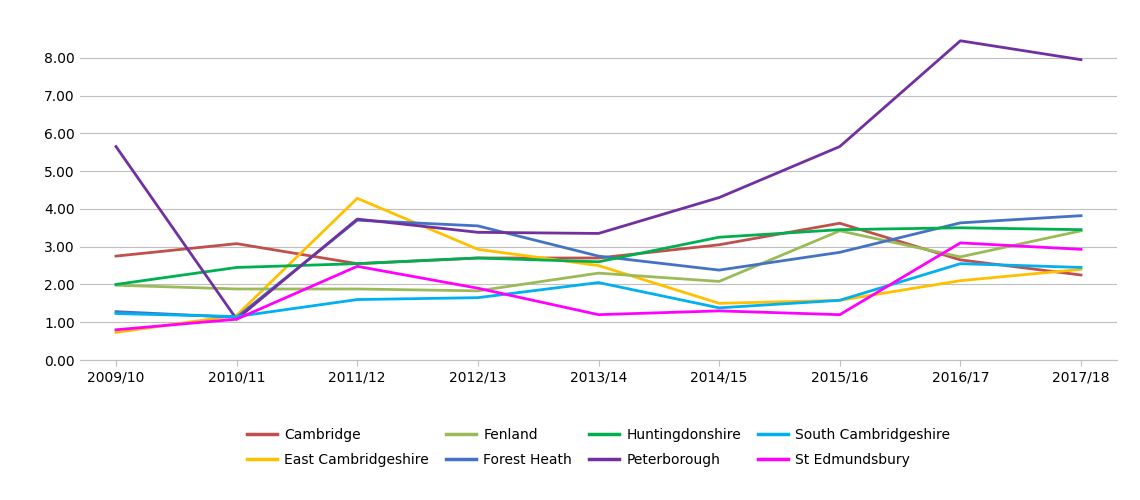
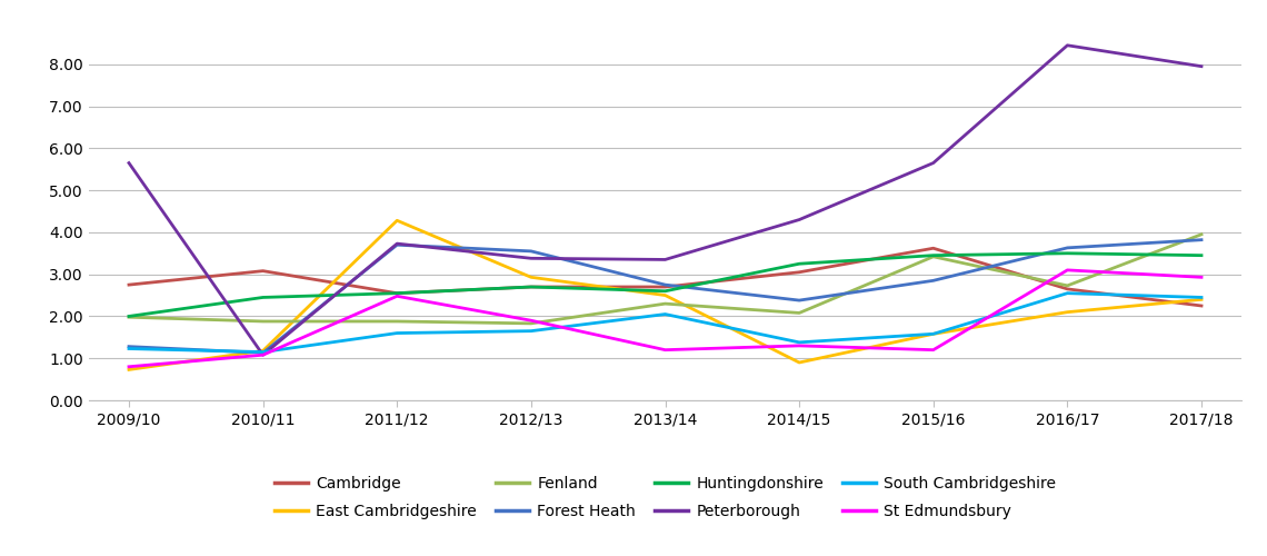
East Cambridgeshire/2014/15: 1.50 -> 0.90
Fenland/2017/18: 3.42 -> 3.95
